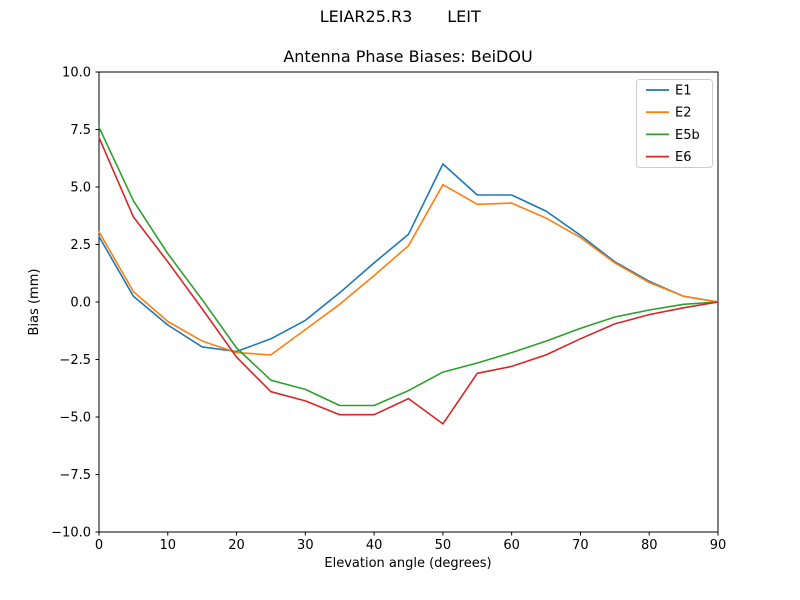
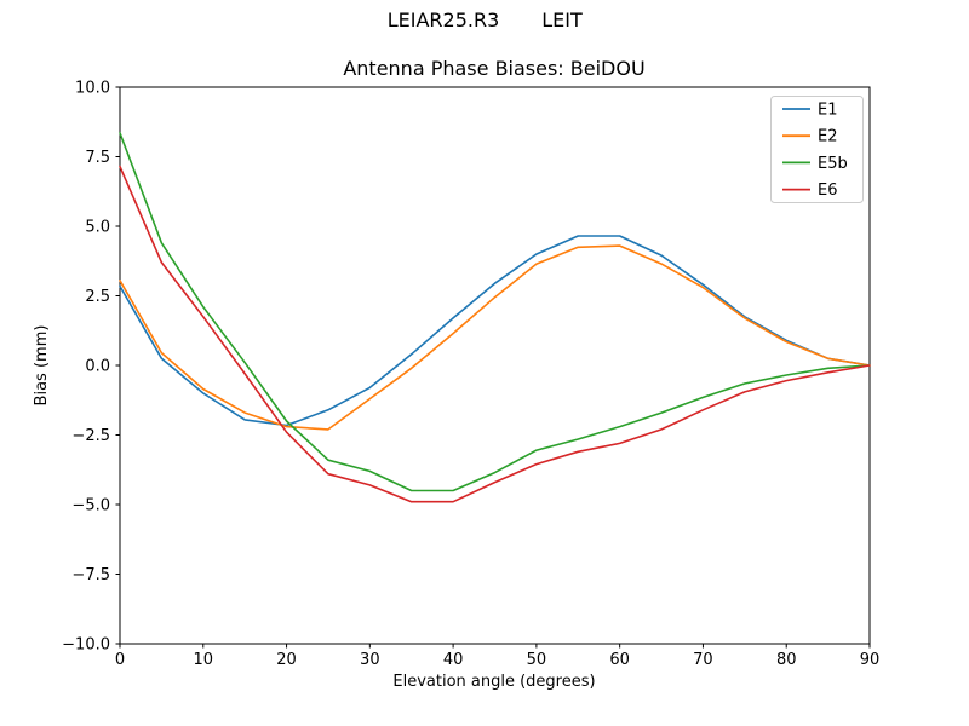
E5b/0: 7.6 -> 8.3
E1/50: 6.0 -> 4.0
E2/50: 5.1 -> 3.6
E6/50: -5.3 -> -3.5
